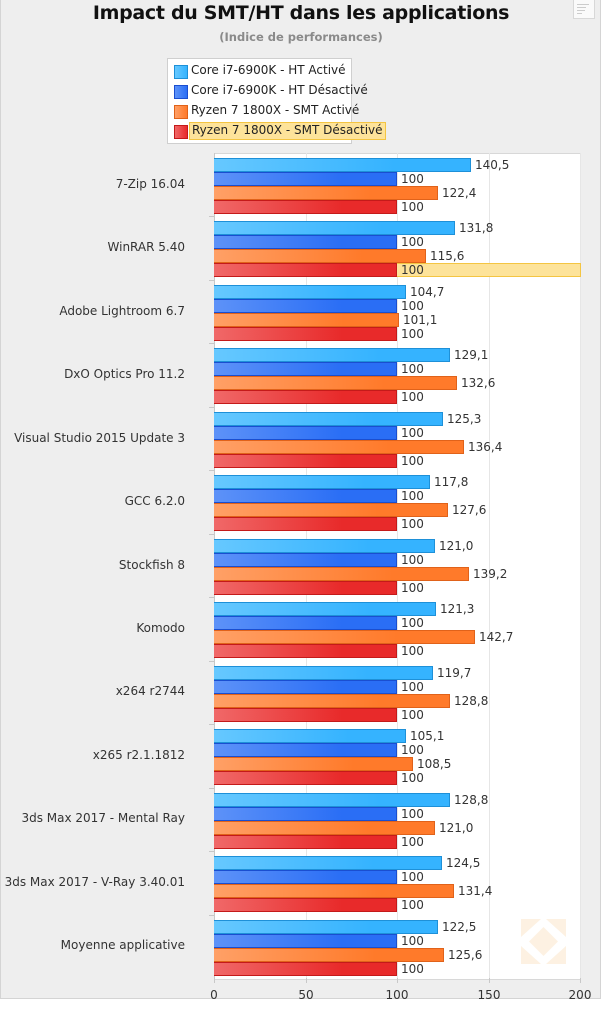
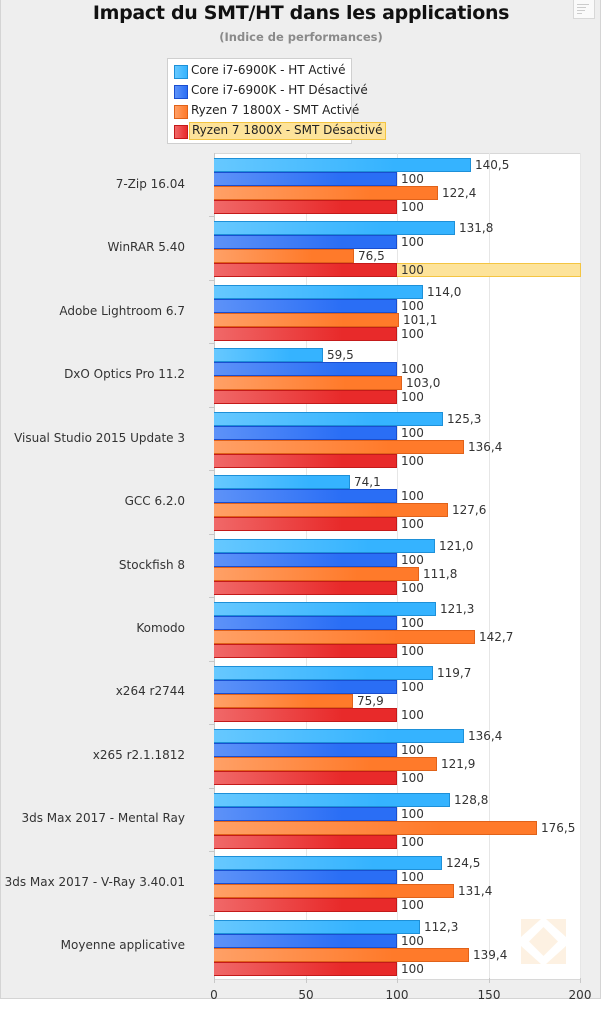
Ryzen 7 1800X - SMT Activé/WinRAR 5.40: 115,6 -> 76,5
Core i7-6900K - HT Activé/Adobe Lightroom 6.7: 104,7 -> 114,0
Core i7-6900K - HT Activé/DxO Optics Pro 11.2: 129,1 -> 59,5
Ryzen 7 1800X - SMT Activé/DxO Optics Pro 11.2: 132,6 -> 103,0
Core i7-6900K - HT Activé/GCC 6.2.0: 117,8 -> 74,1
Ryzen 7 1800X - SMT Activé/Stockfish 8: 139,2 -> 111,8
Ryzen 7 1800X - SMT Activé/x264 r2744: 128,8 -> 75,9
Core i7-6900K - HT Activé/x265 r2.1.1812: 105,1 -> 136,4
Ryzen 7 1800X - SMT Activé/x265 r2.1.1812: 108,5 -> 121,9
Ryzen 7 1800X - SMT Activé/3ds Max 2017 - Mental Ray: 121,0 -> 176,5
Core i7-6900K - HT Activé/Moyenne applicative: 122,5 -> 112,3
Ryzen 7 1800X - SMT Activé/Moyenne applicative: 125,6 -> 139,4
